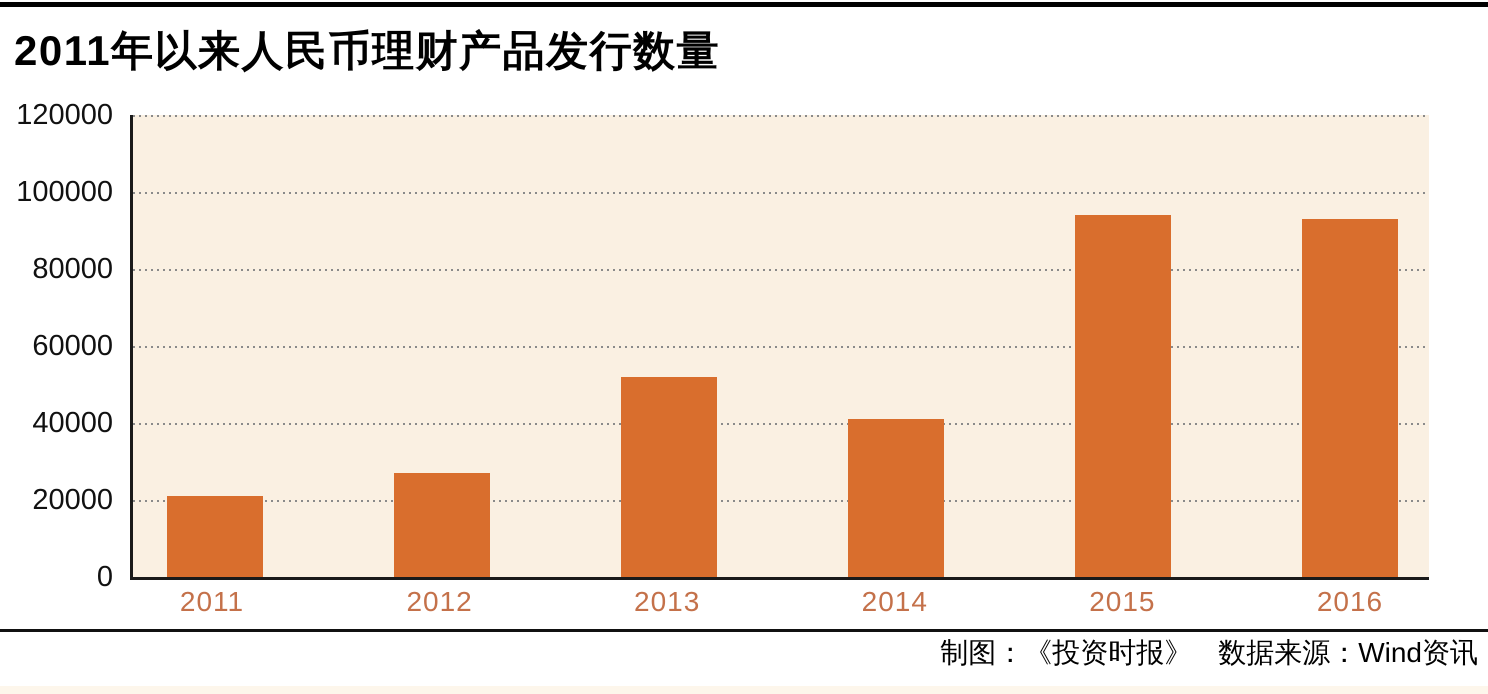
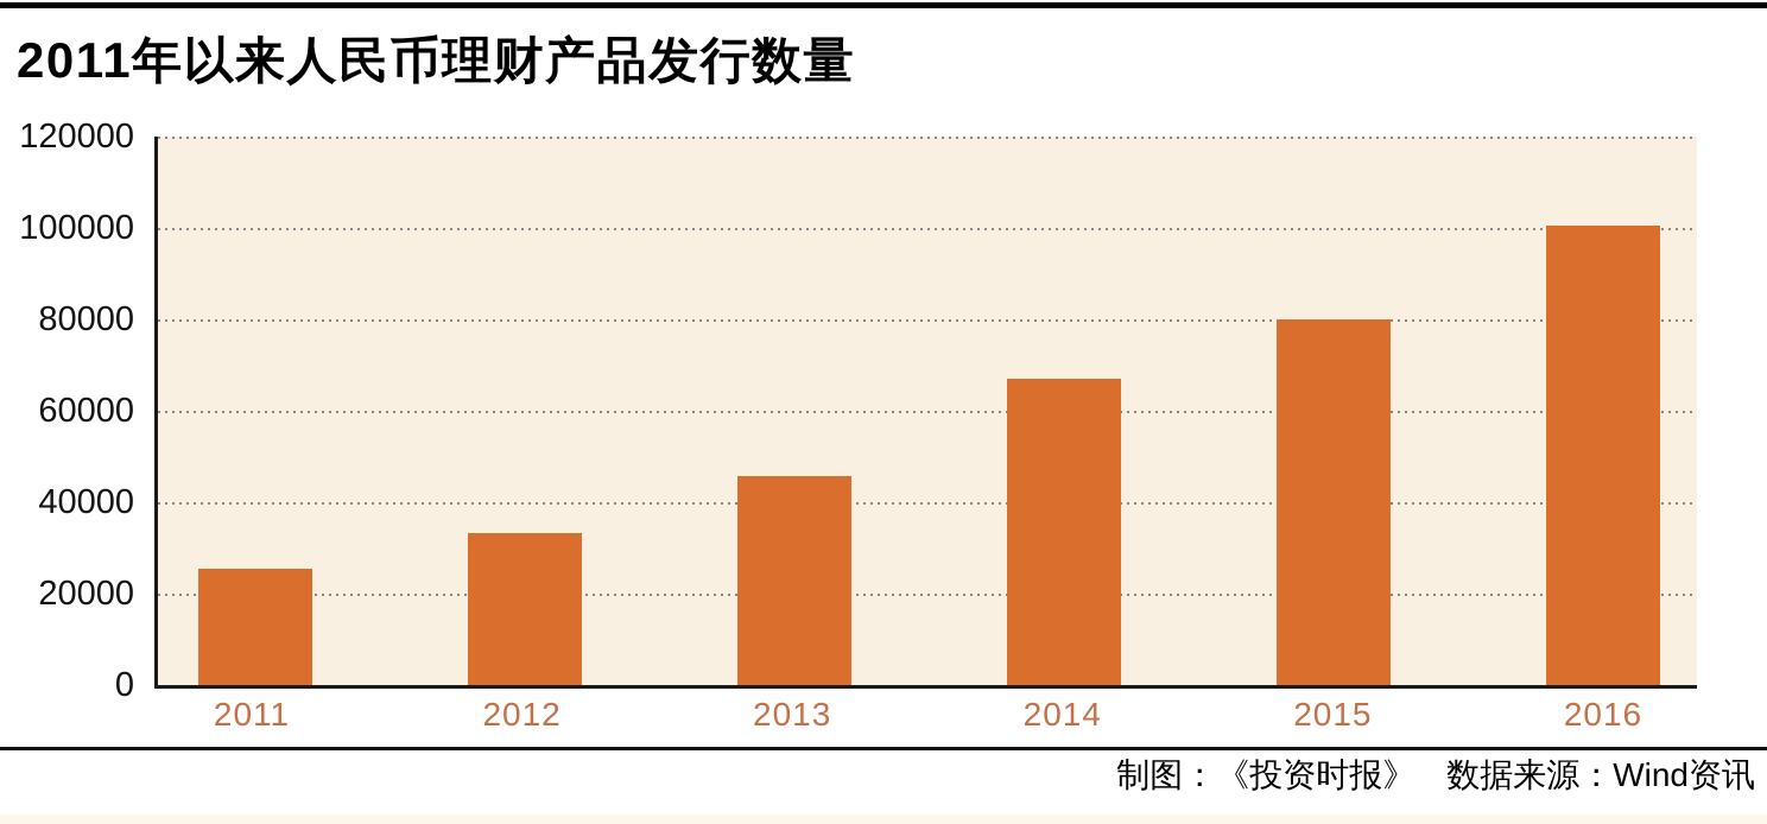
2011: 21000 -> 26000
2012: 27000 -> 33000
2013: 52000 -> 46000
2014: 41000 -> 67000
2015: 94000 -> 80000
2016: 93000 -> 100000
